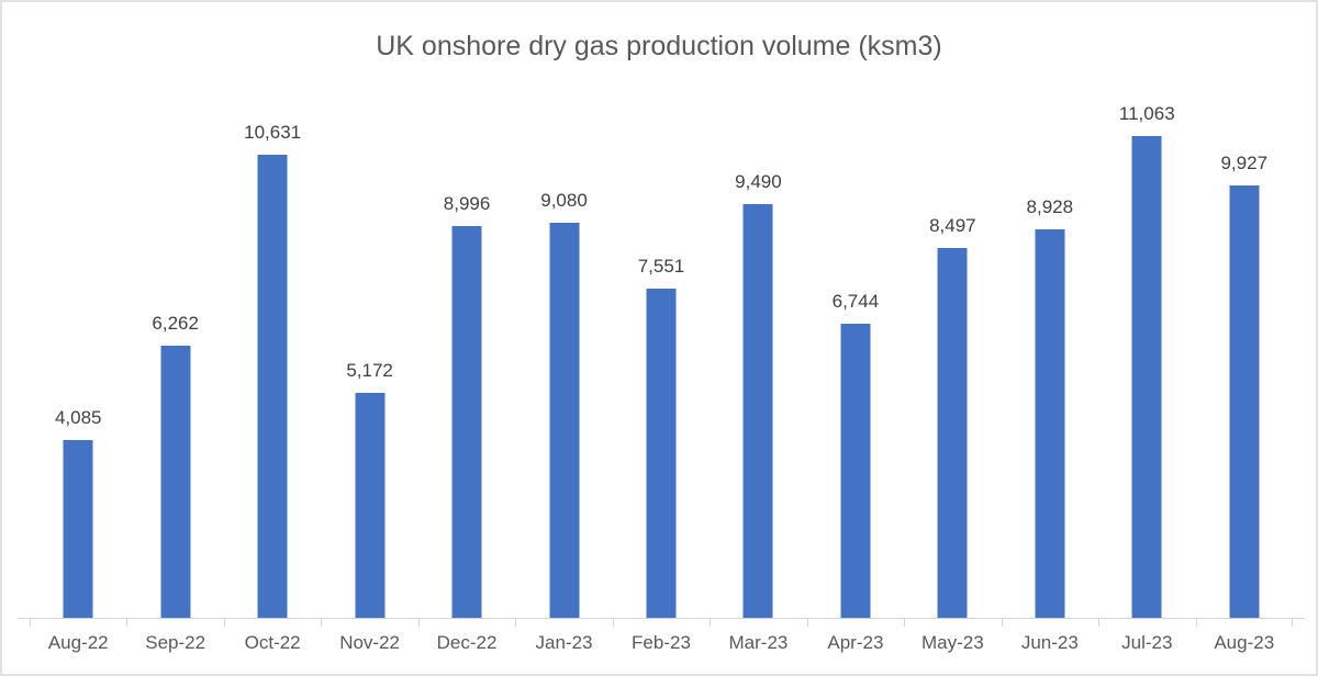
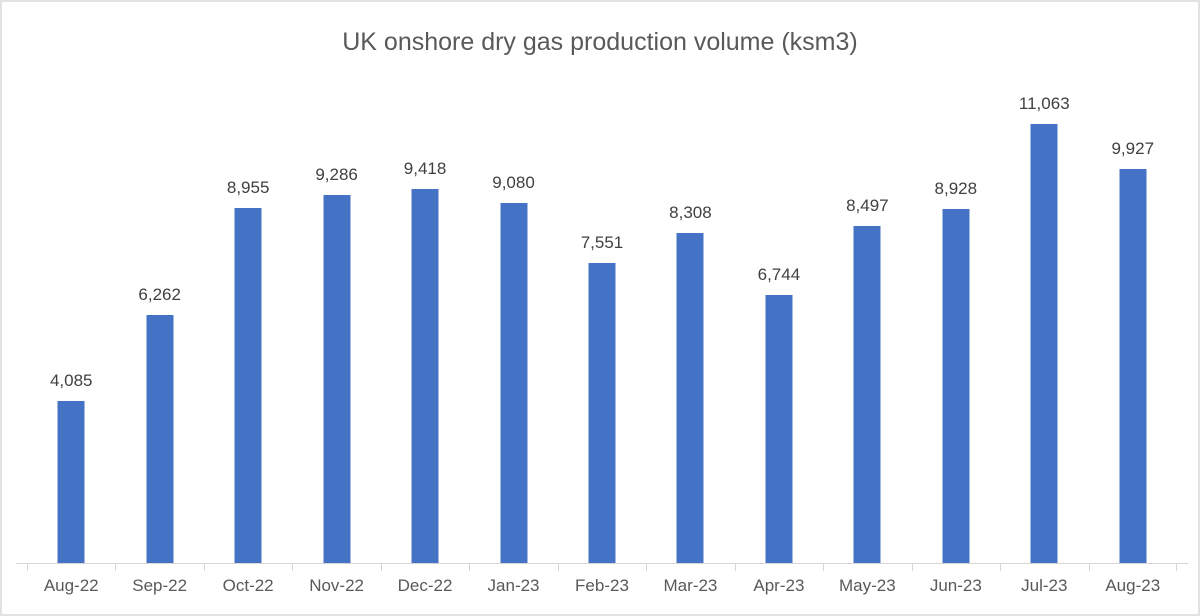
Oct-22: 10,631 -> 8,955
Nov-22: 5,172 -> 9,286
Dec-22: 8,996 -> 9,418
Mar-23: 9,490 -> 8,308
